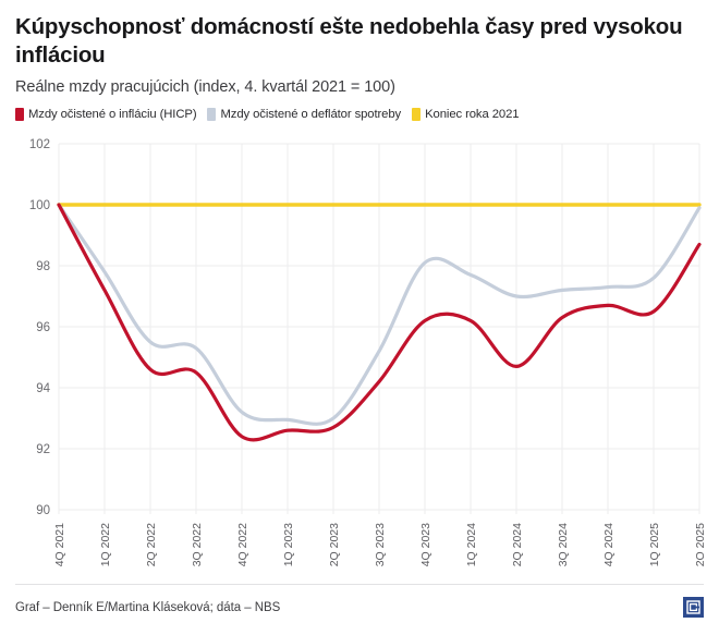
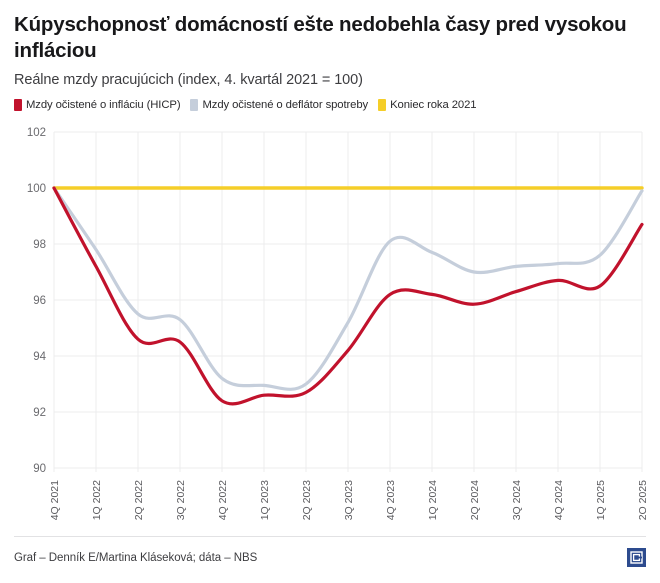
Mzdy očistené o infláciu (HICP)/2Q 2024: 94.7 -> 95.8
